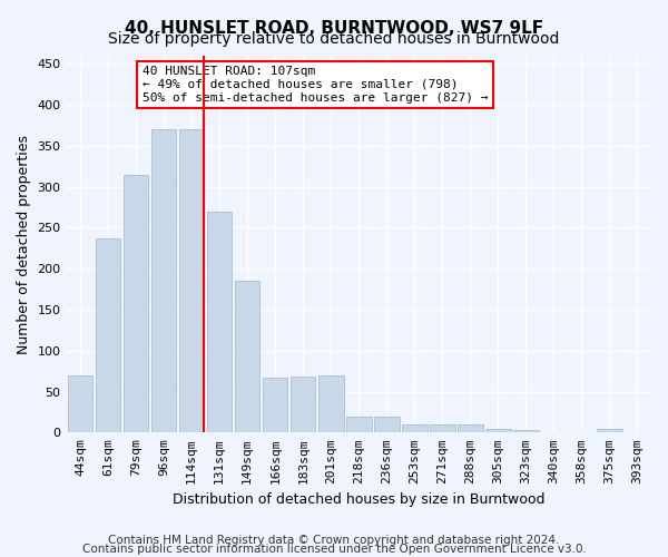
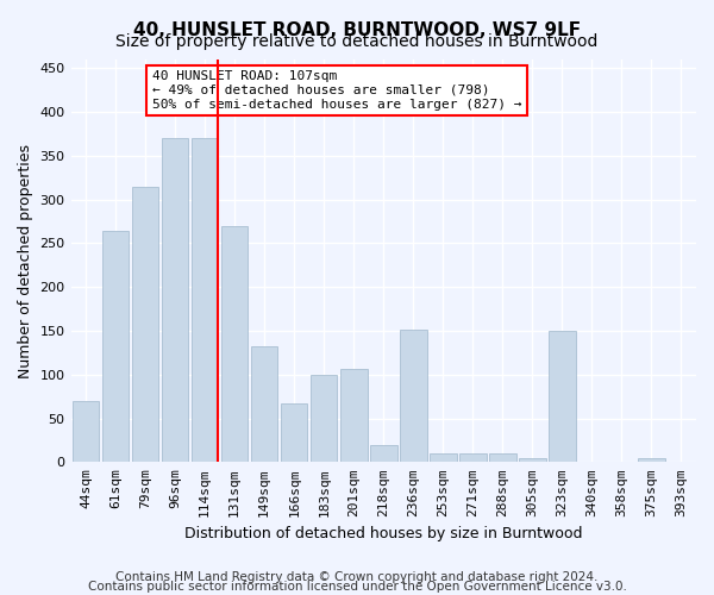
61sqm: 237 -> 264
149sqm: 185 -> 132
183sqm: 68 -> 100
201sqm: 70 -> 106
236sqm: 19 -> 152
323sqm: 3 -> 150
